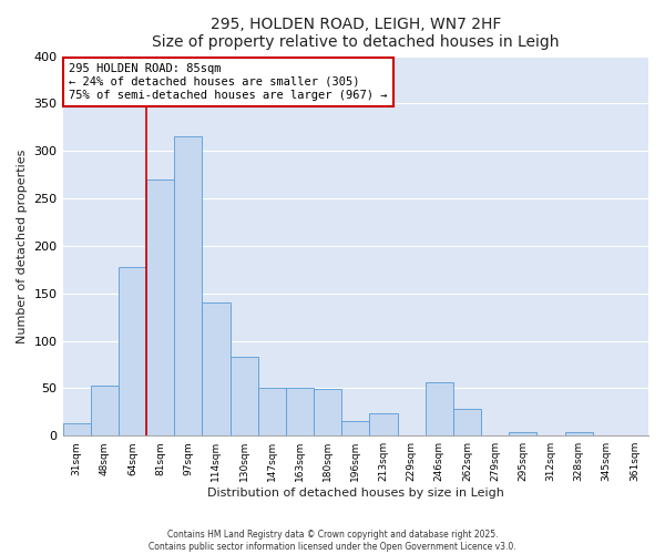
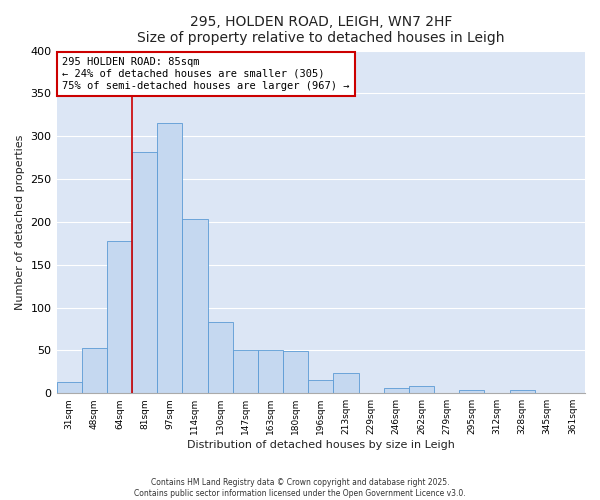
81sqm: 270 -> 282
114sqm: 140 -> 203
246sqm: 56 -> 6
262sqm: 28 -> 8
